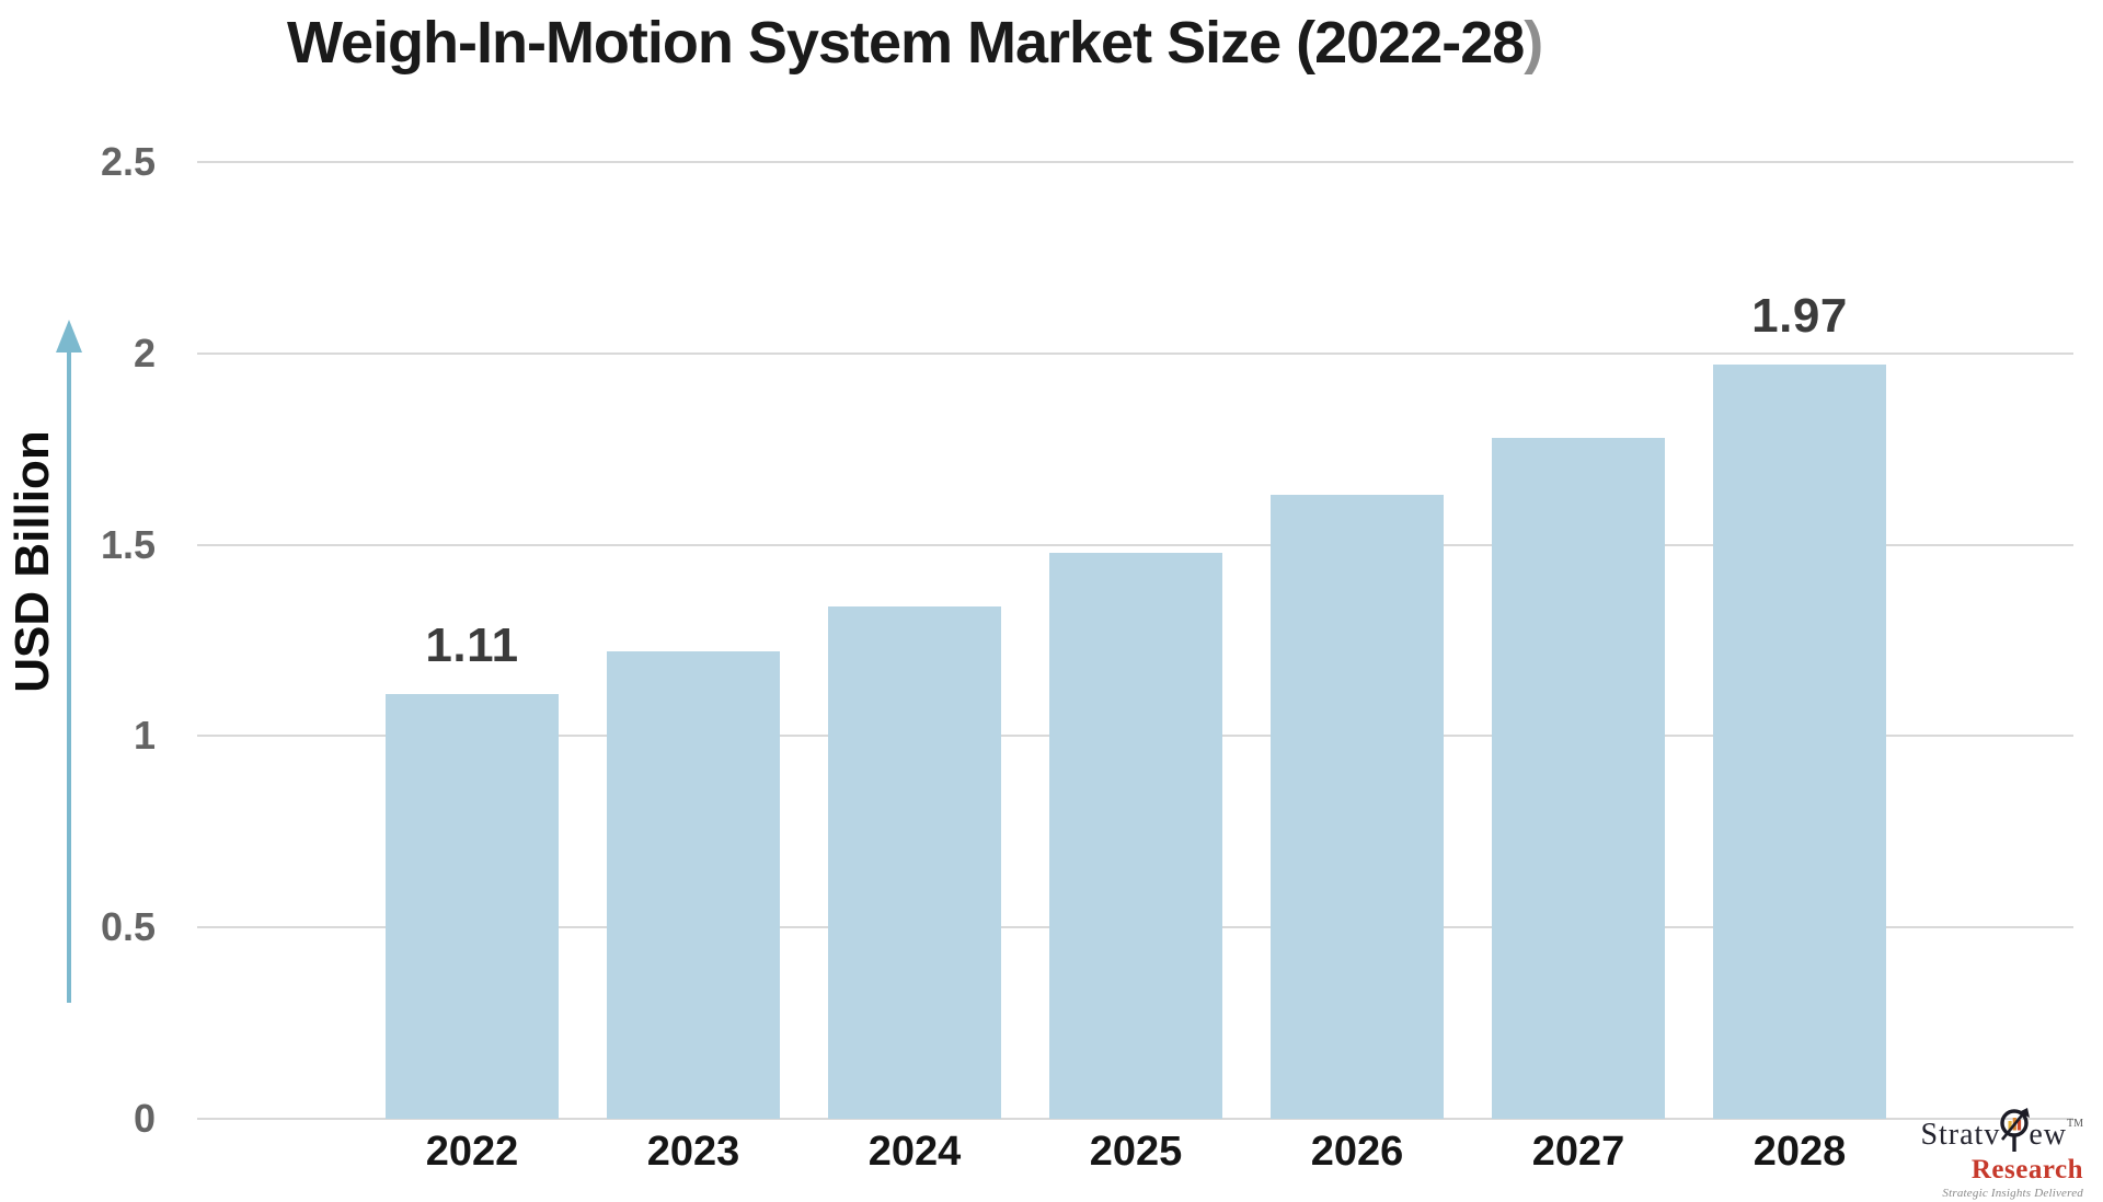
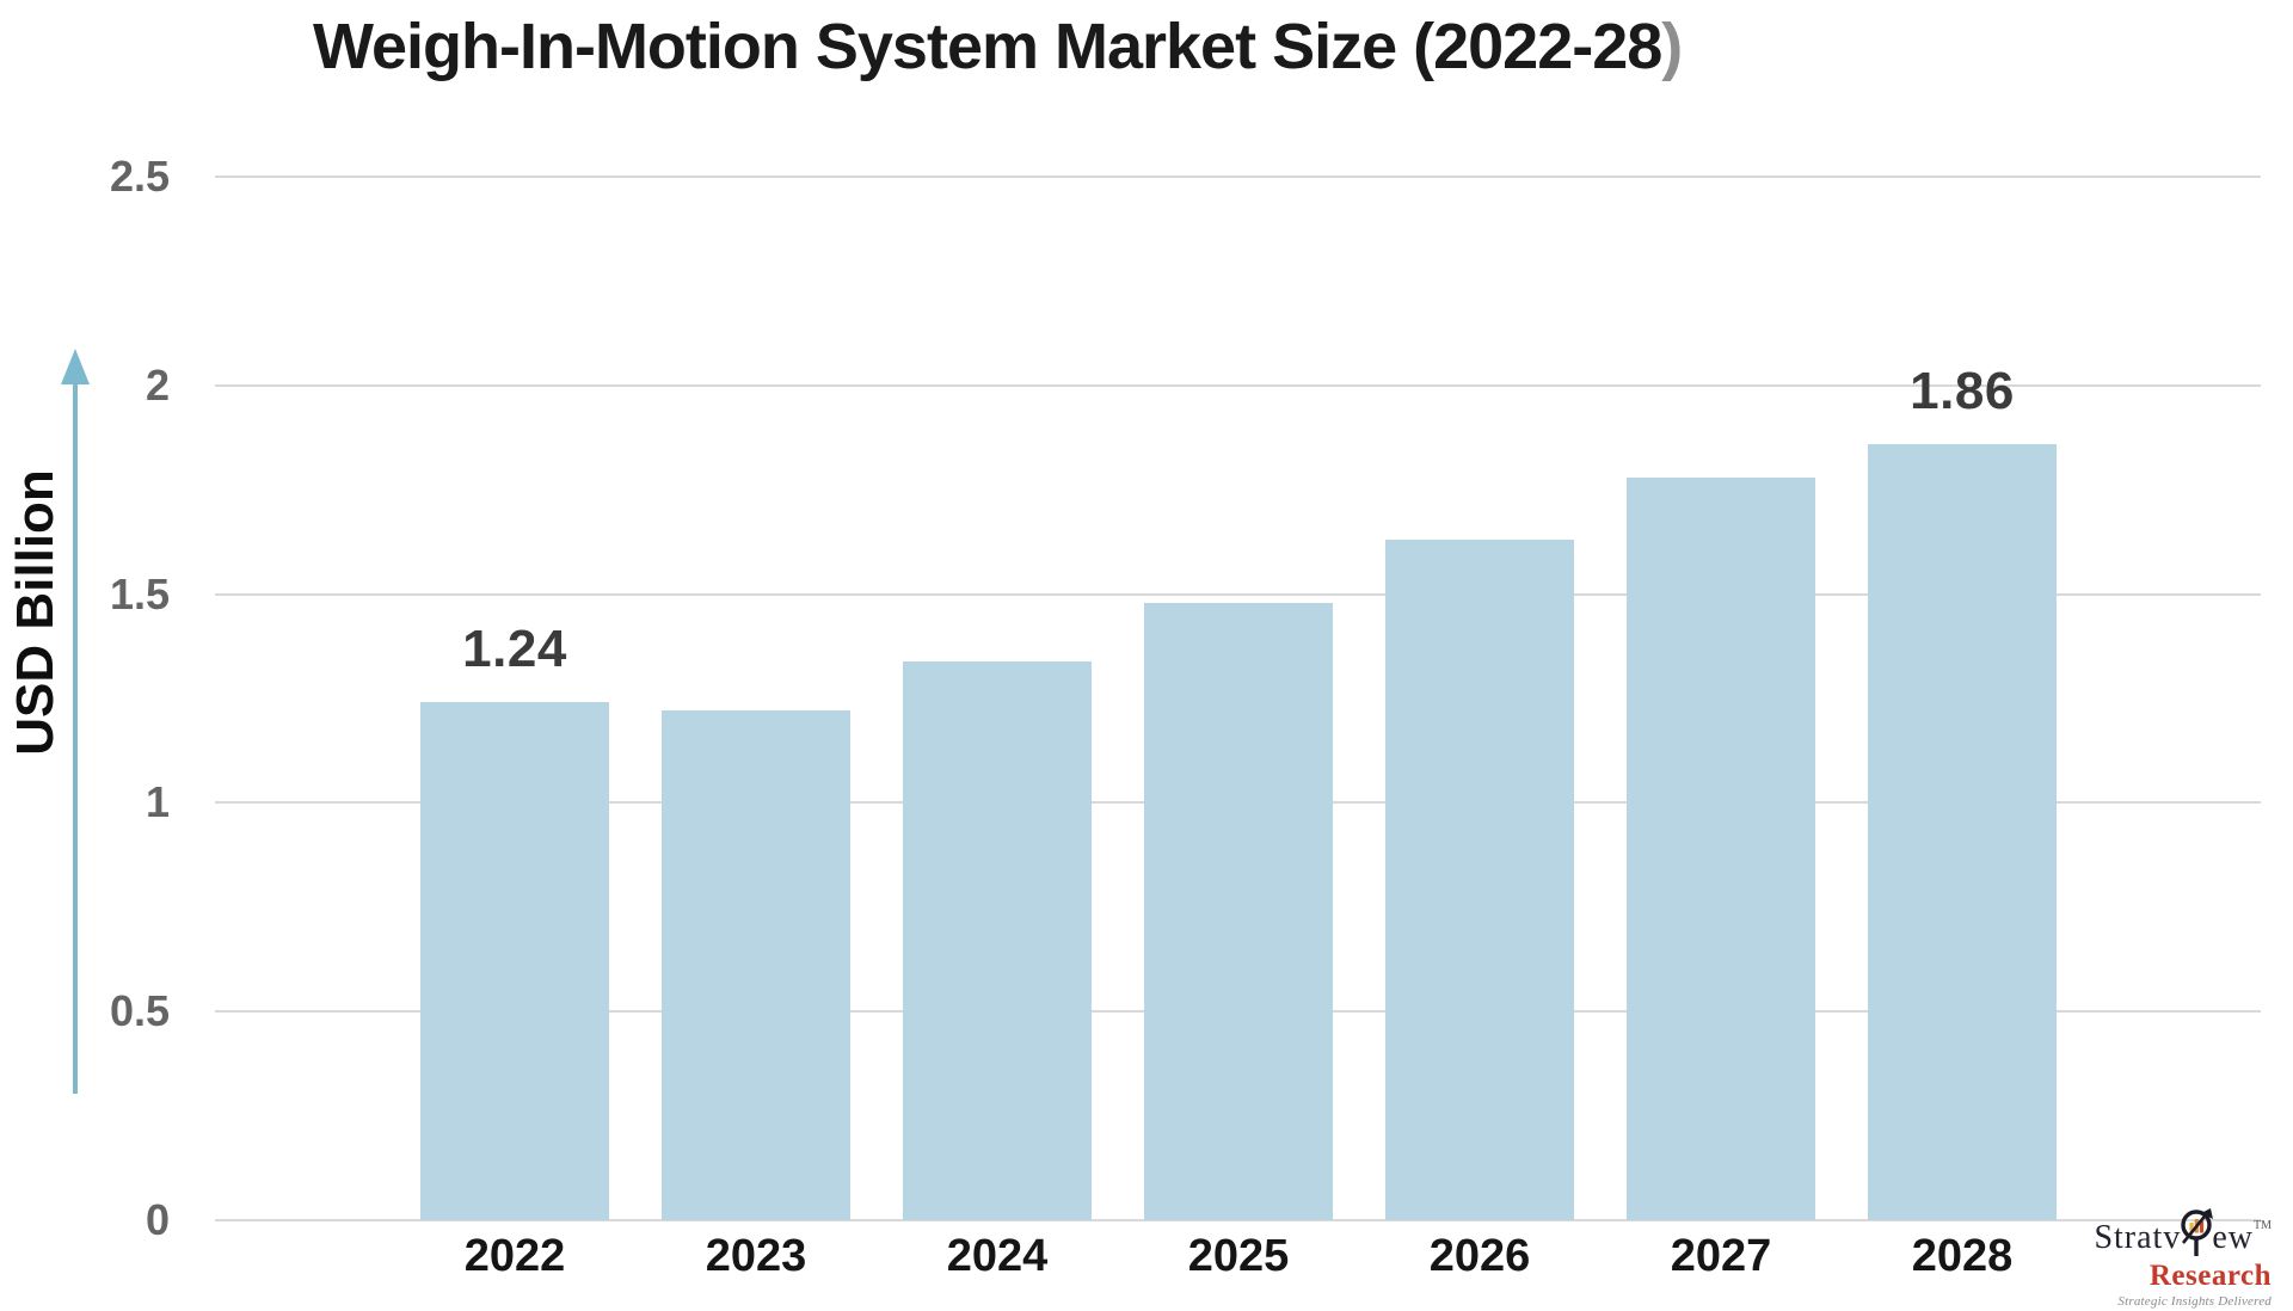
2022: 1.11 -> 1.24
2028: 1.97 -> 1.86
